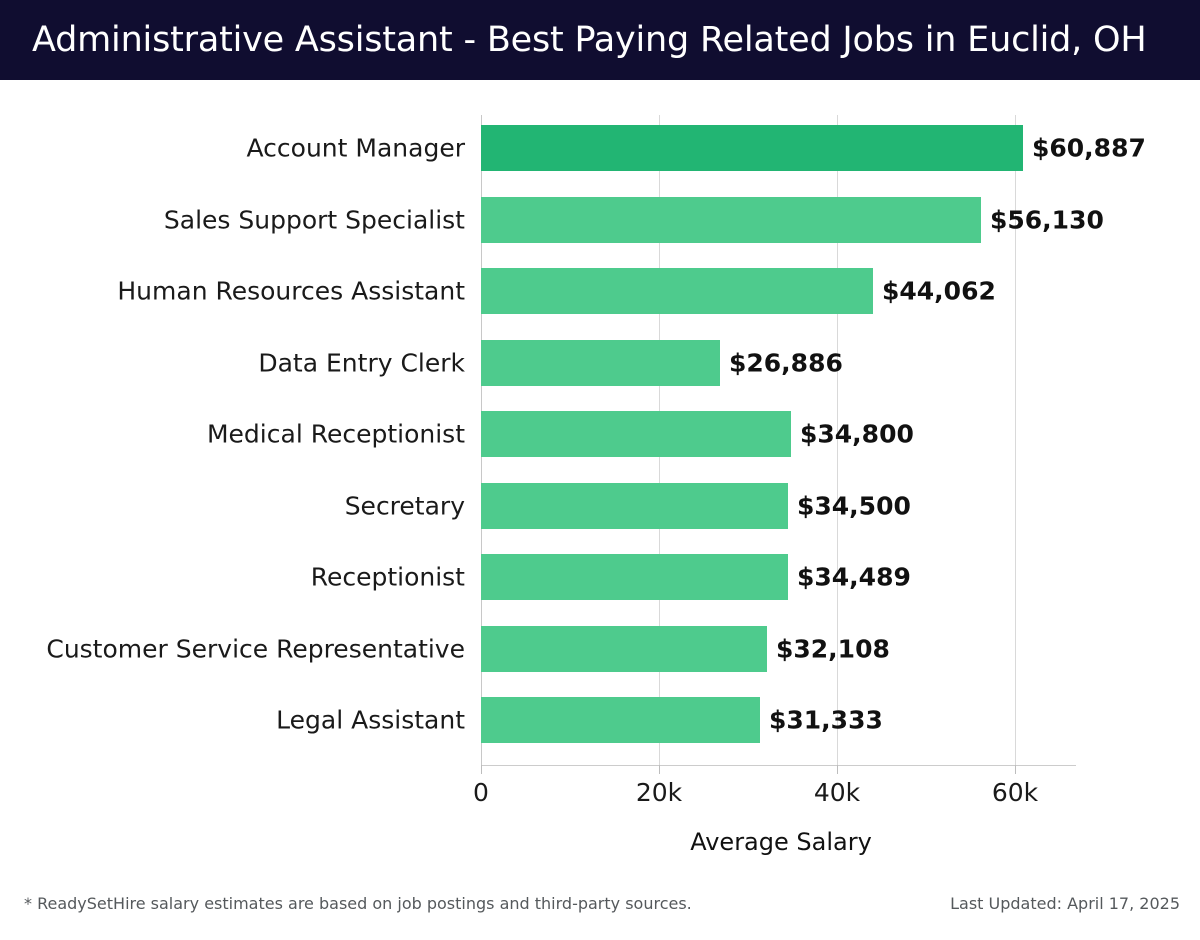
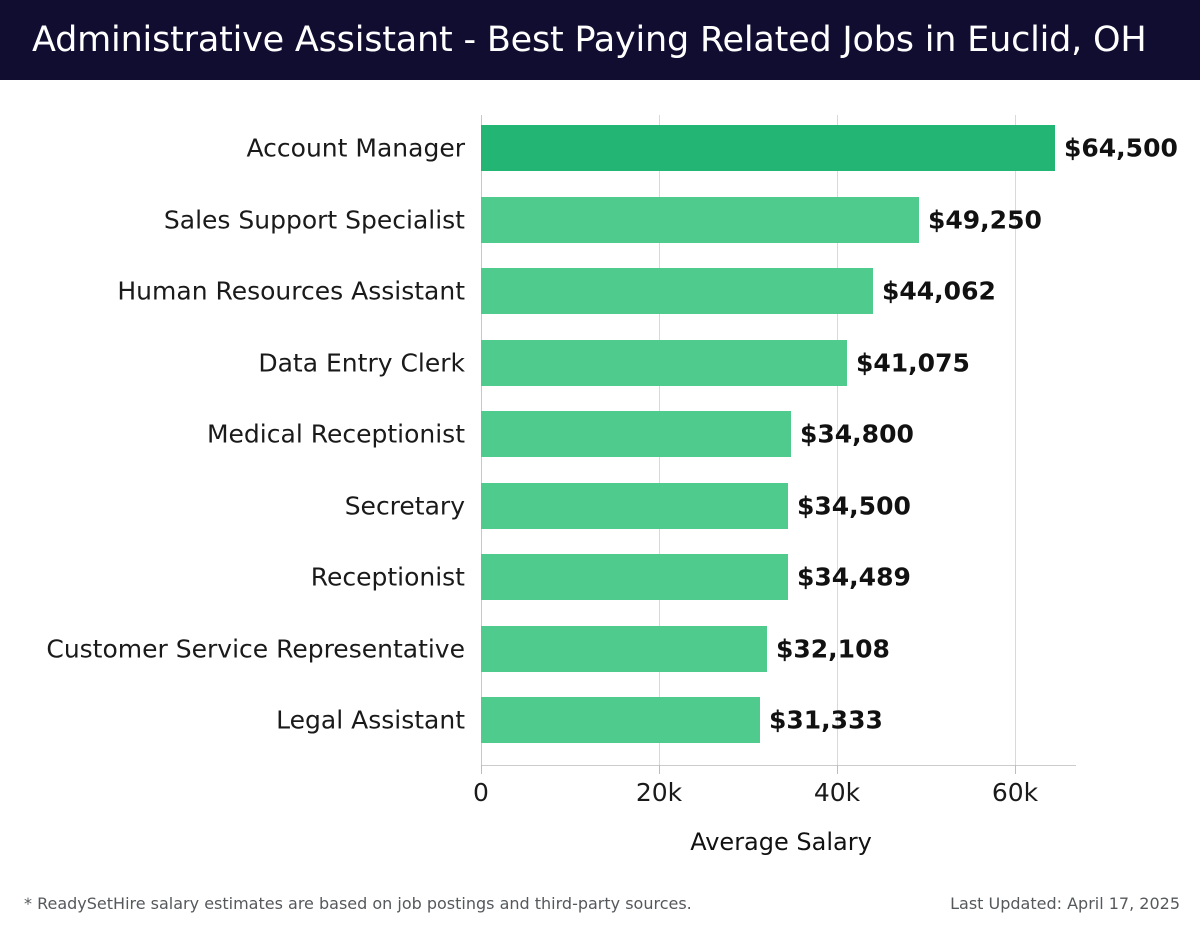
Account Manager: $60,887 -> $64,500
Sales Support Specialist: $56,130 -> $49,250
Data Entry Clerk: $26,886 -> $41,075
